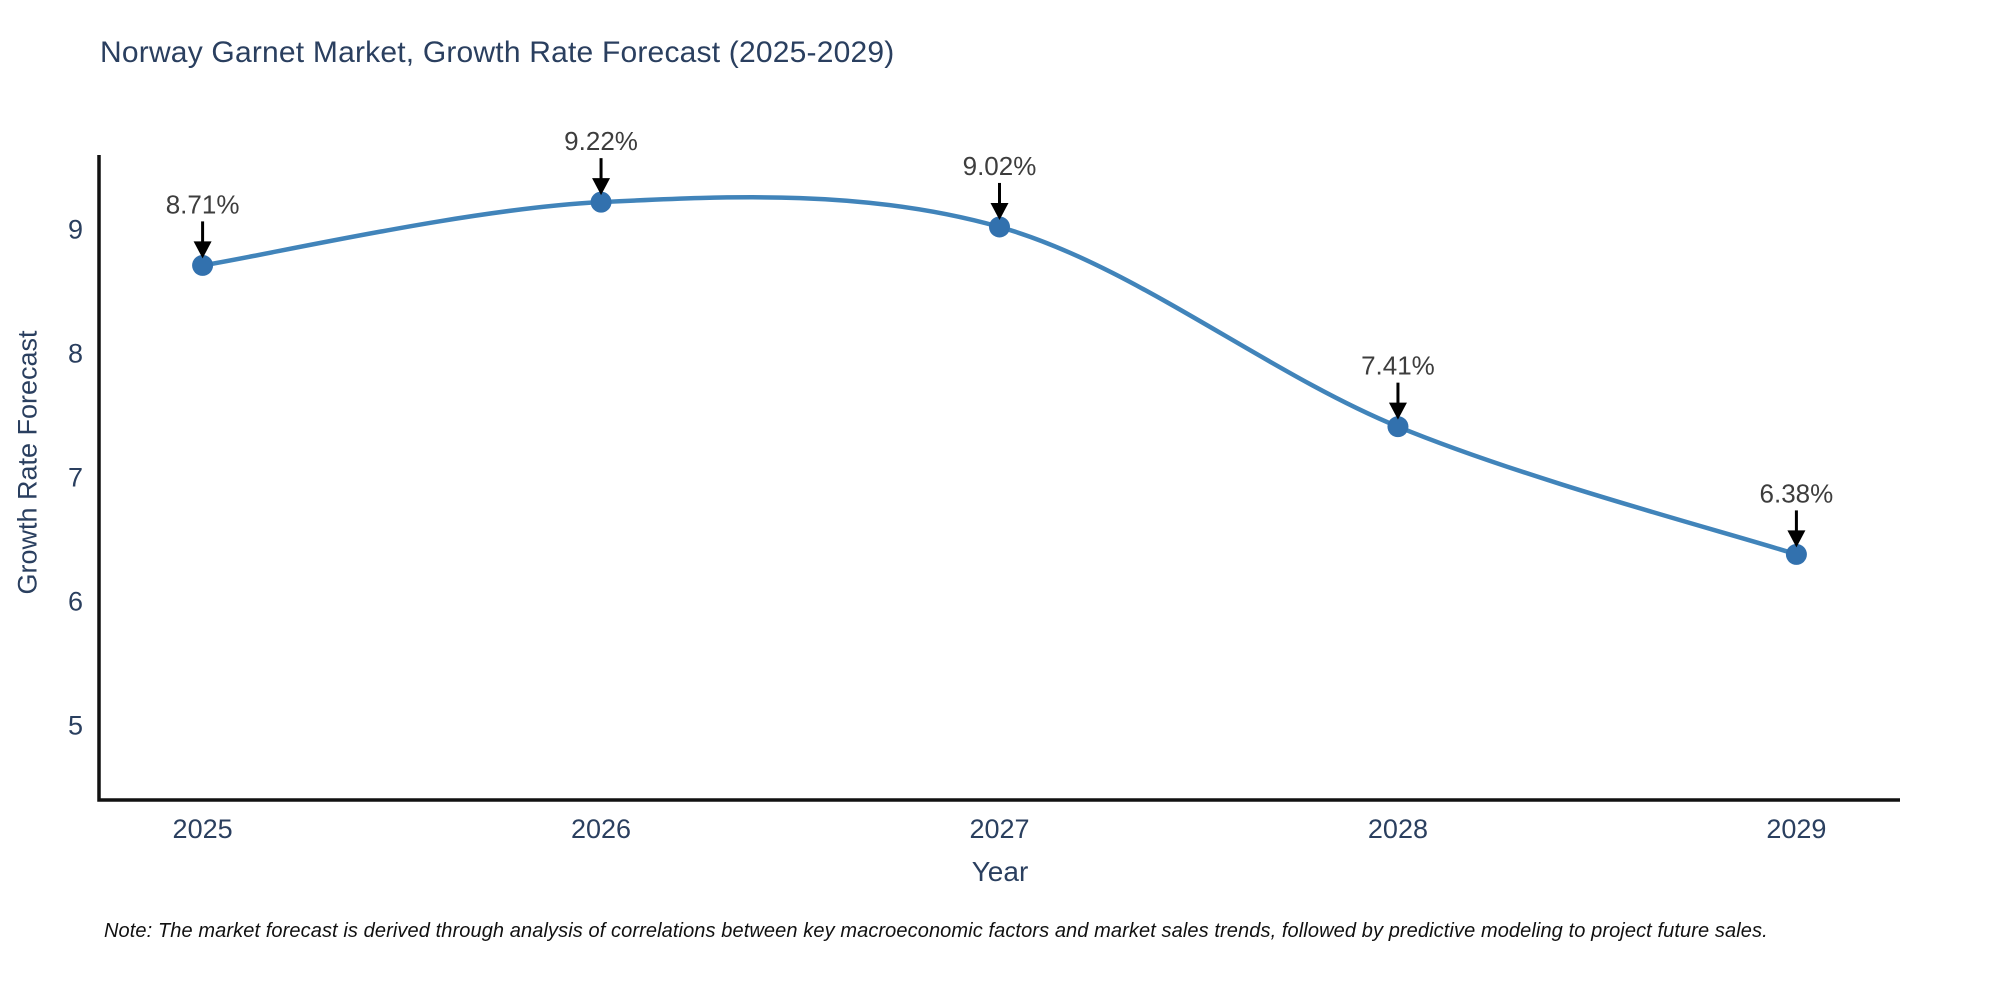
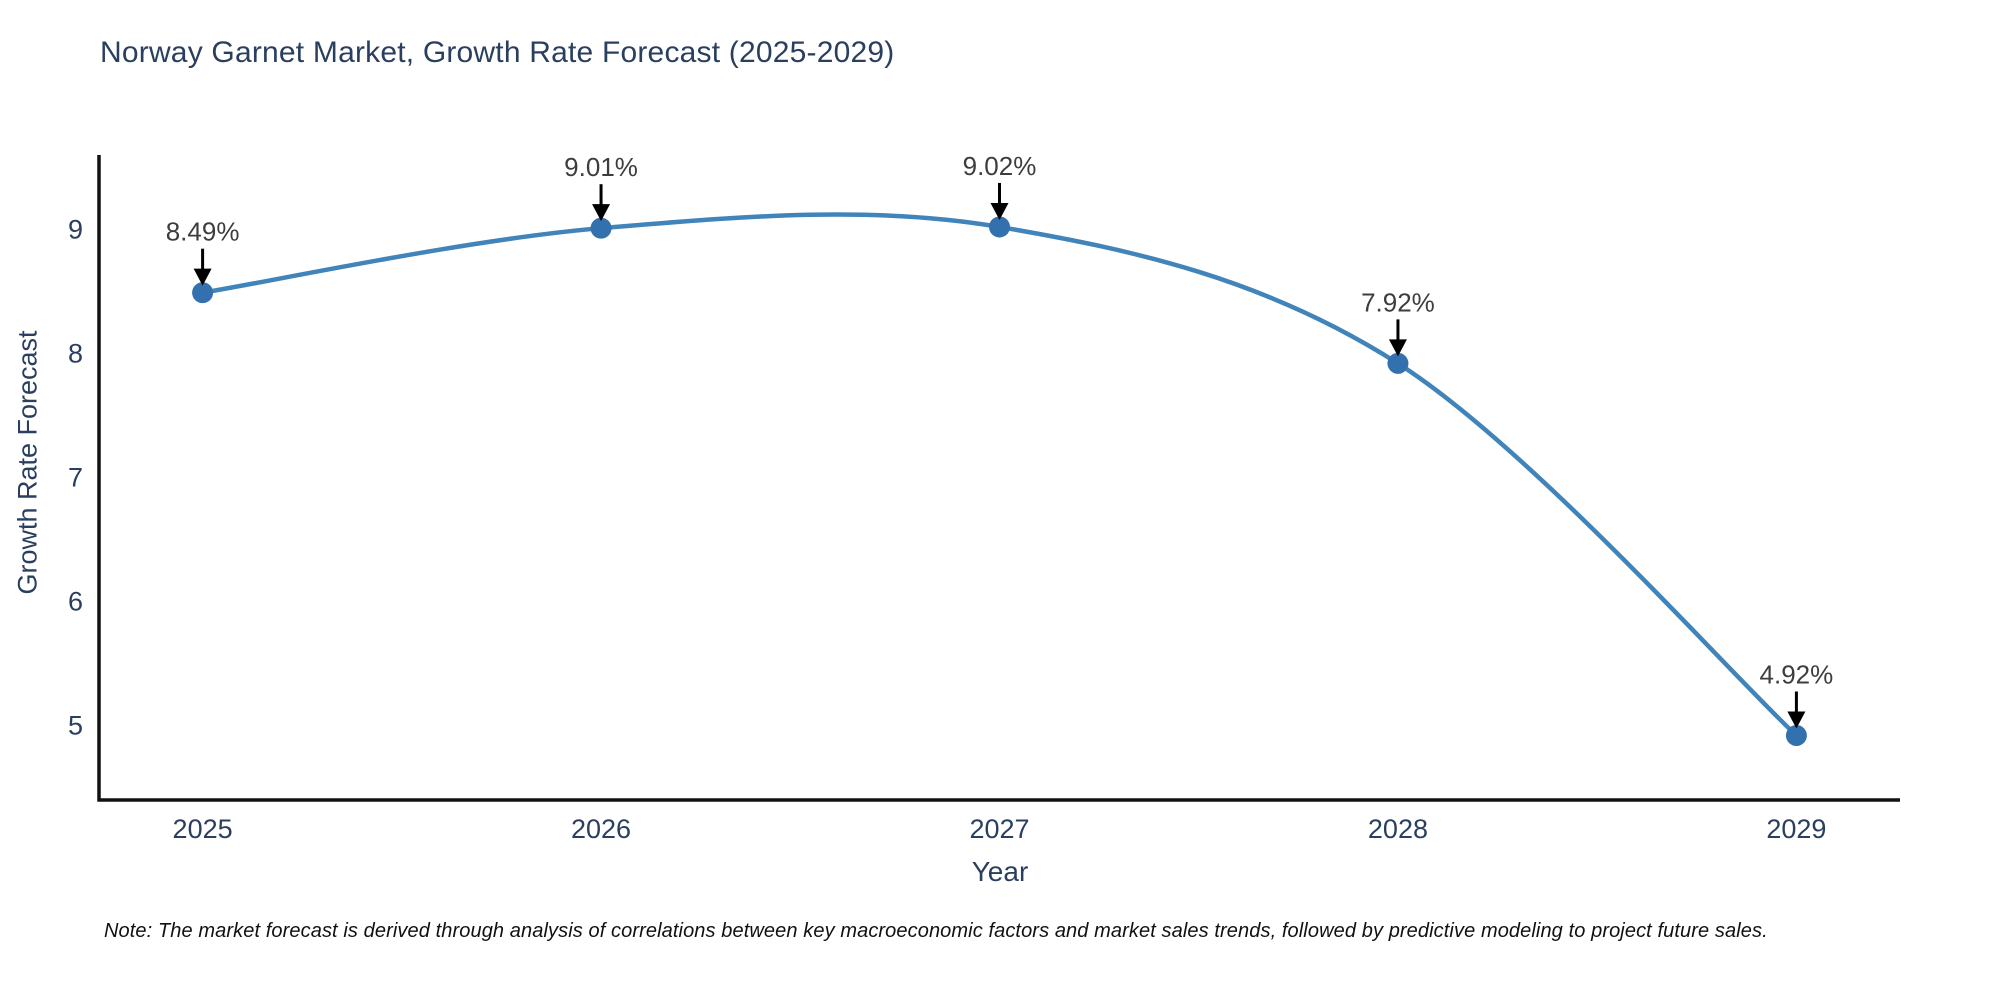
2025: 8.71% -> 8.49%
2026: 9.22% -> 9.01%
2028: 7.41% -> 7.92%
2029: 6.38% -> 4.92%
